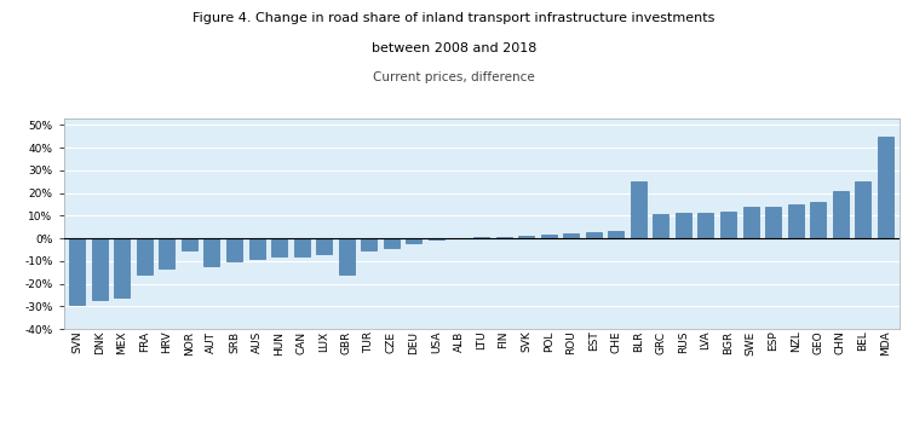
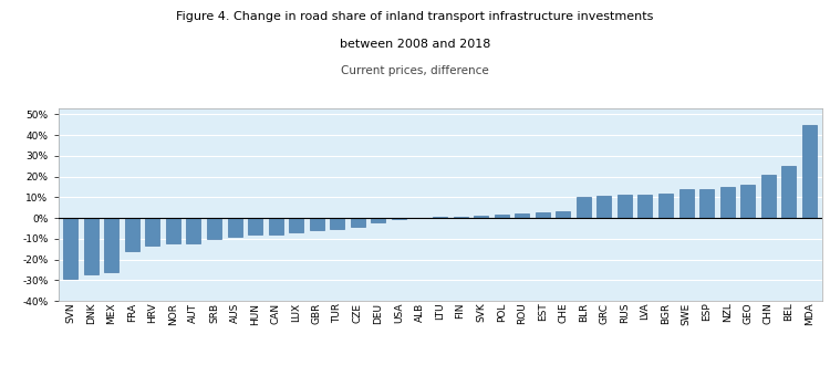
NOR: -5% -> -12%
GBR: -16% -> -6%
BLR: 25% -> 10%
